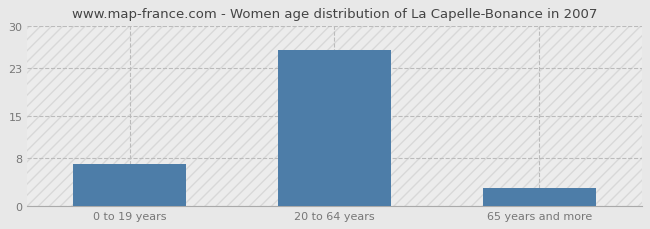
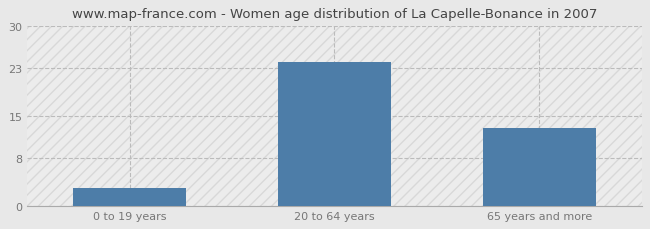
0 to 19 years: 7 -> 3
20 to 64 years: 26 -> 24
65 years and more: 3 -> 13
